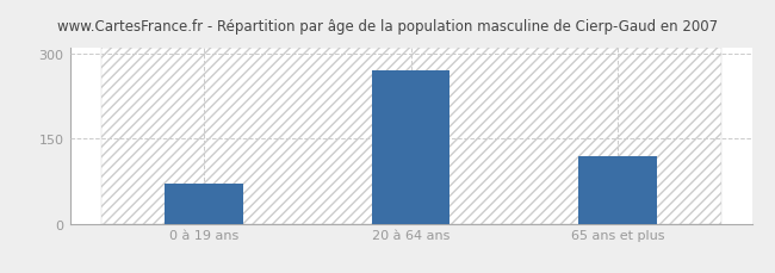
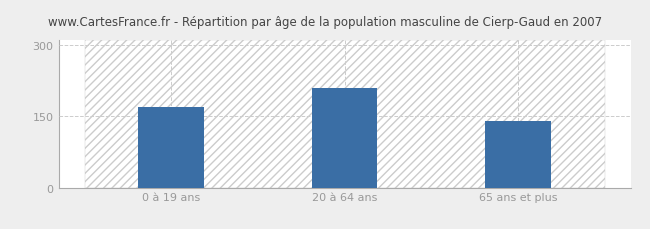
0 à 19 ans: 70 -> 170
20 à 64 ans: 270 -> 210
65 ans et plus: 120 -> 140
